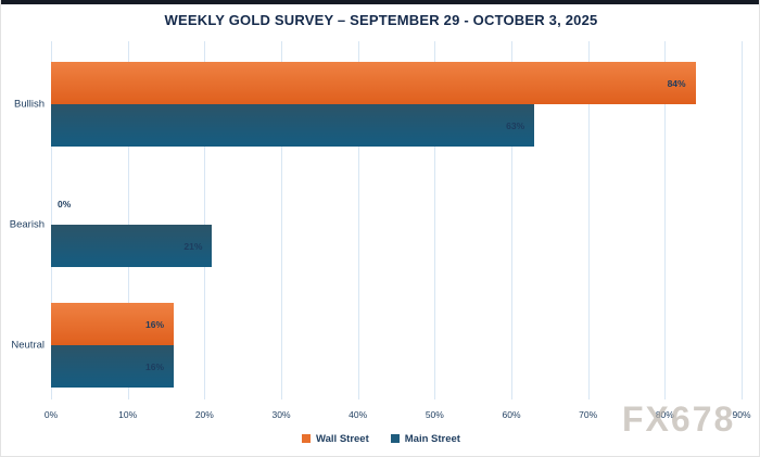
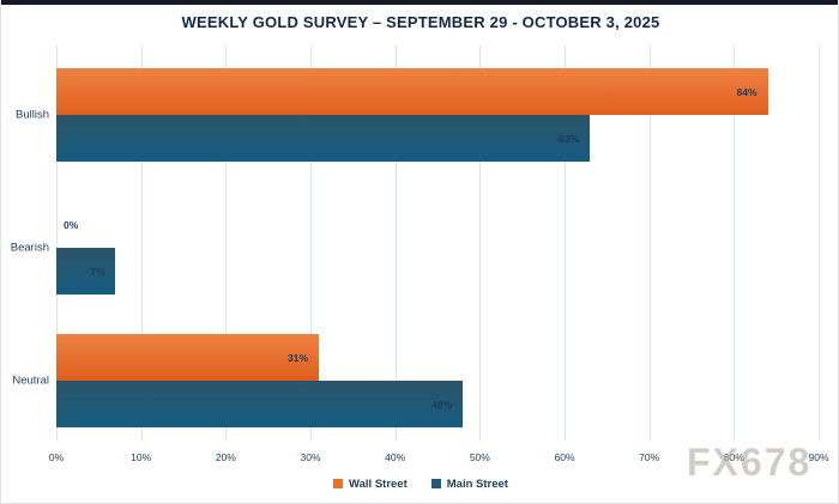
Main Street/Bearish: 21% -> 7%
Wall Street/Neutral: 16% -> 31%
Main Street/Neutral: 16% -> 48%
